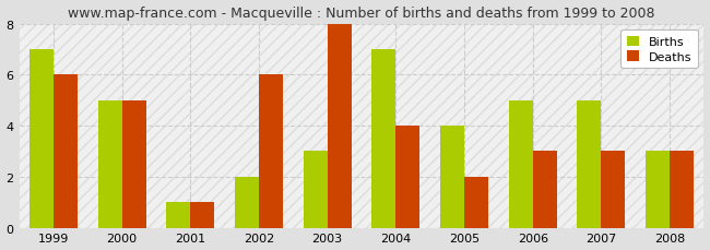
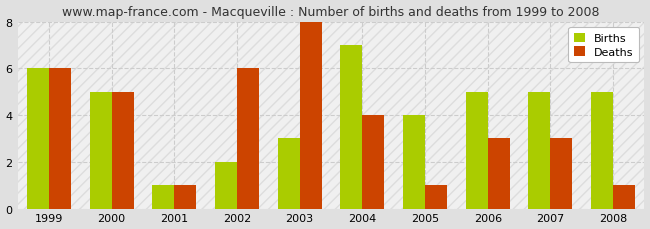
Births/1999: 7 -> 6
Deaths/2005: 2 -> 1
Births/2008: 3 -> 5
Deaths/2008: 3 -> 1
